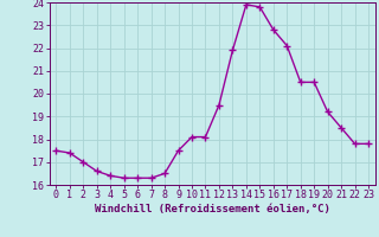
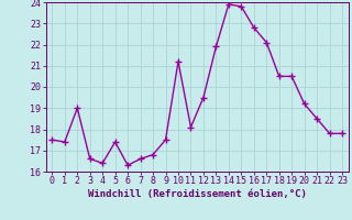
2: 17.0 -> 19.0
5: 16.3 -> 17.4
7: 16.3 -> 16.6
8: 16.5 -> 16.8
10: 18.1 -> 21.2
